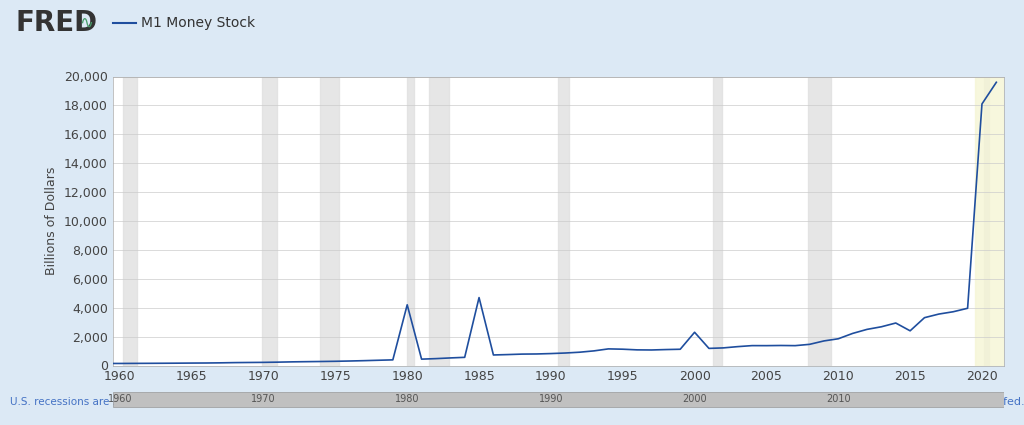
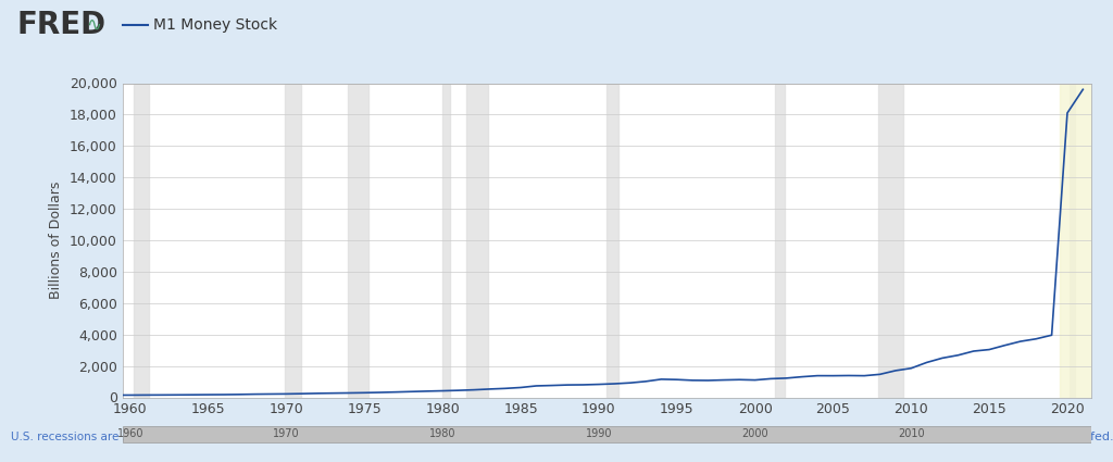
1980: 4,200 -> 400
1985: 4,700 -> 600
2000: 2,300 -> 1,100
2015: 2,400 -> 3,000
